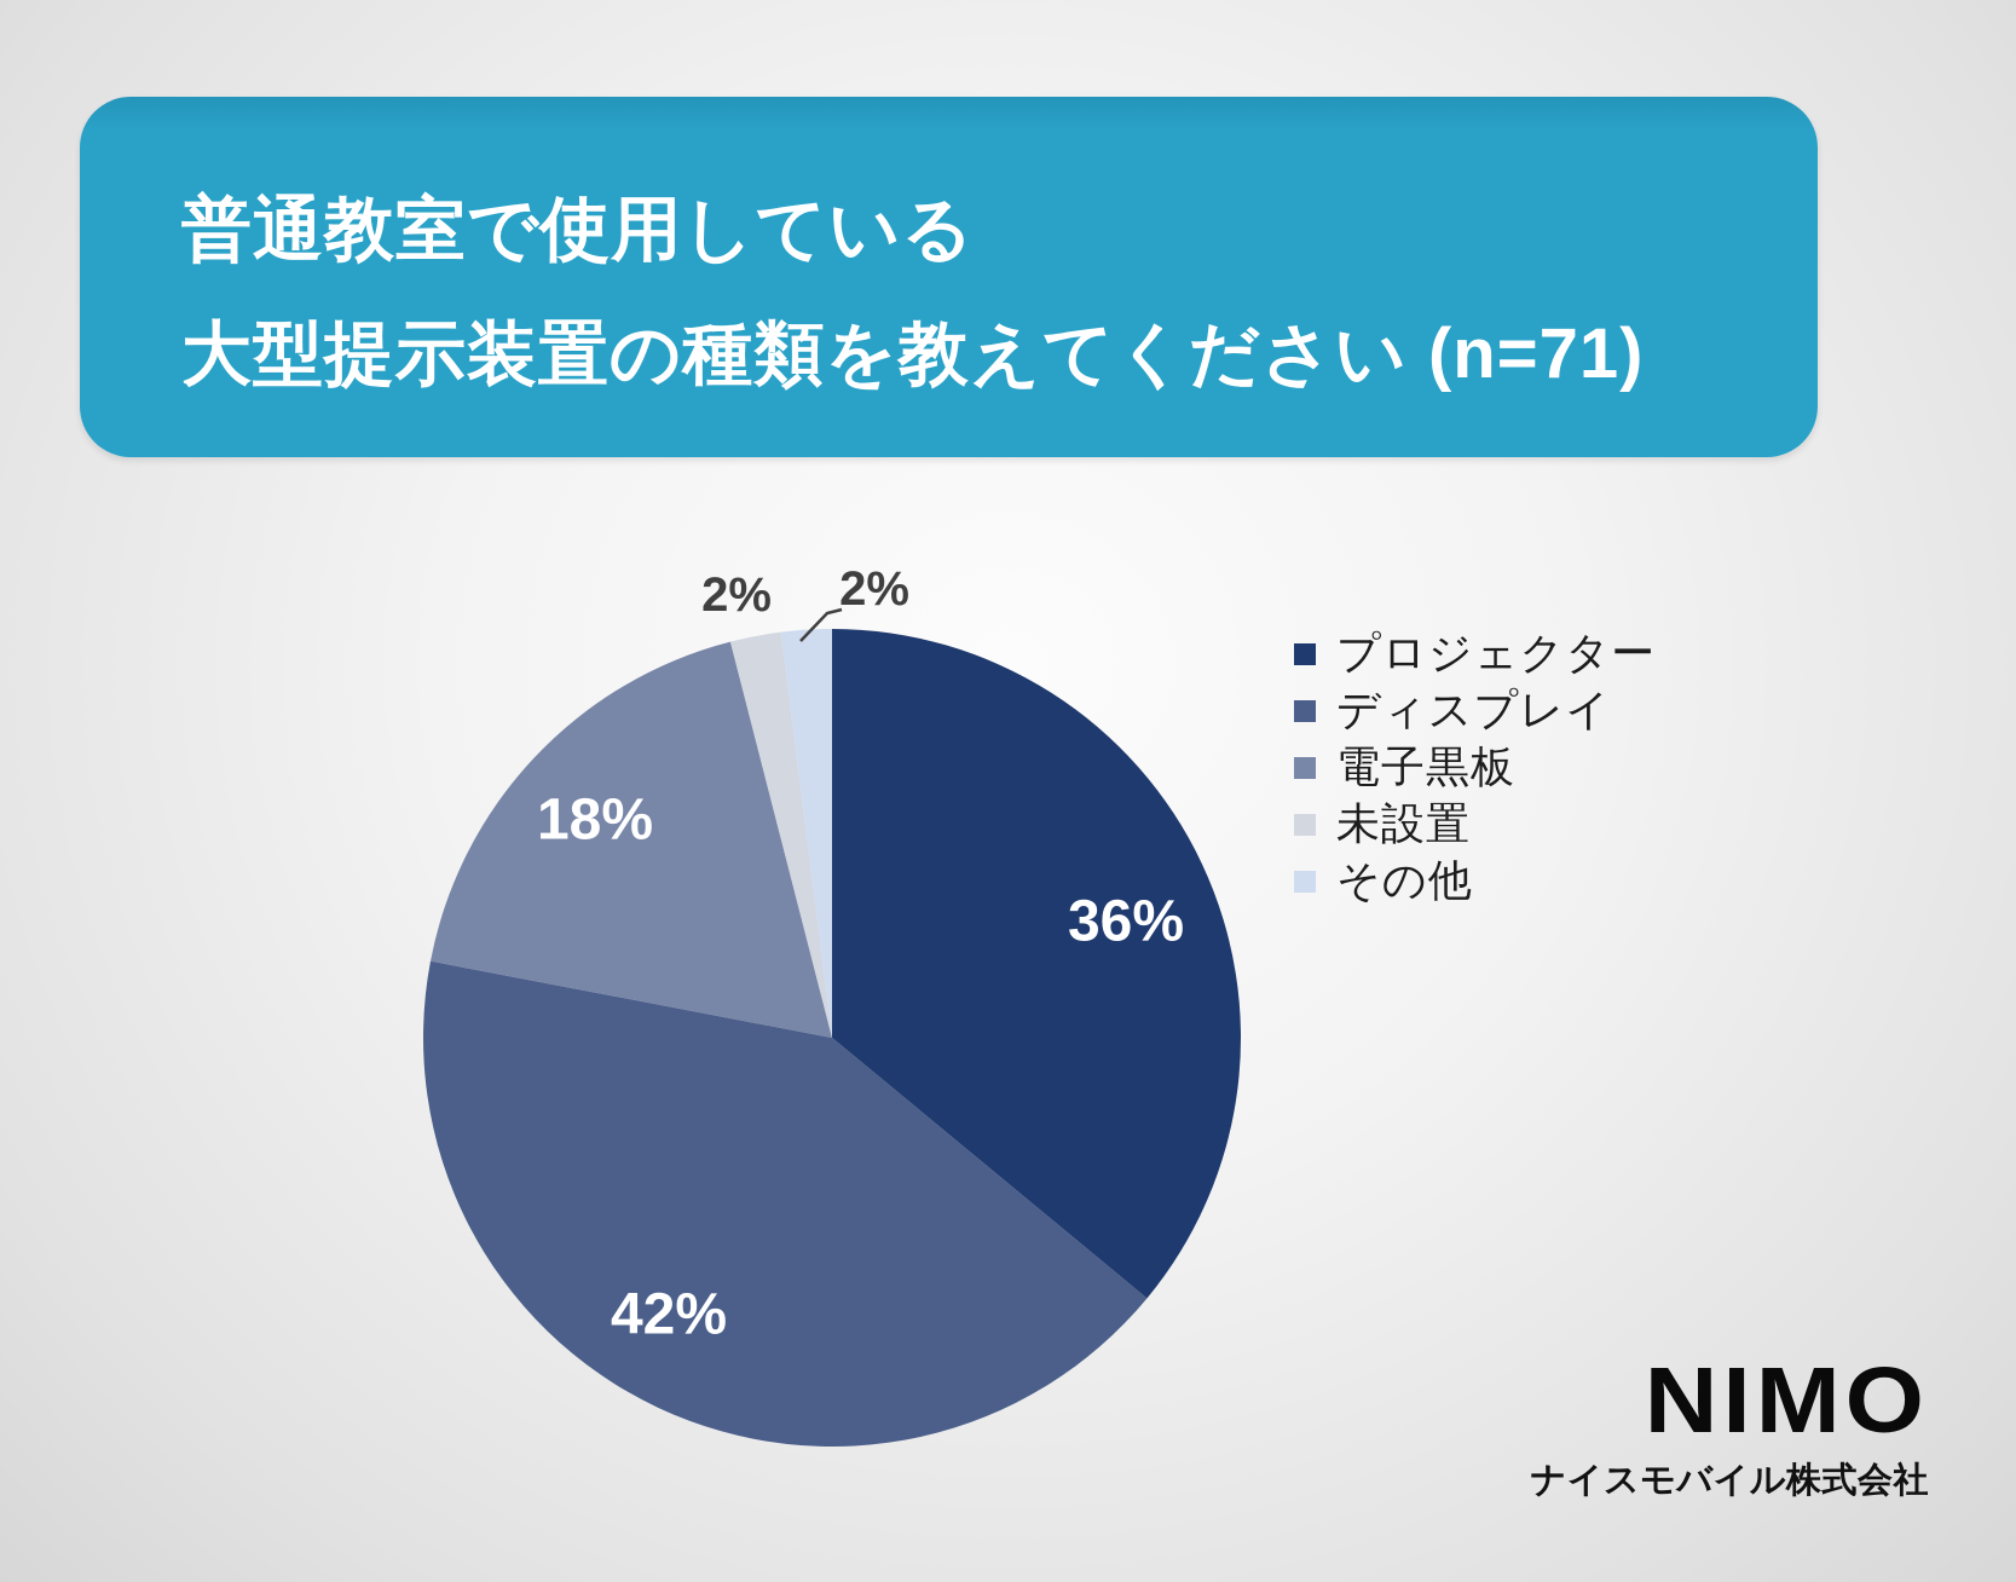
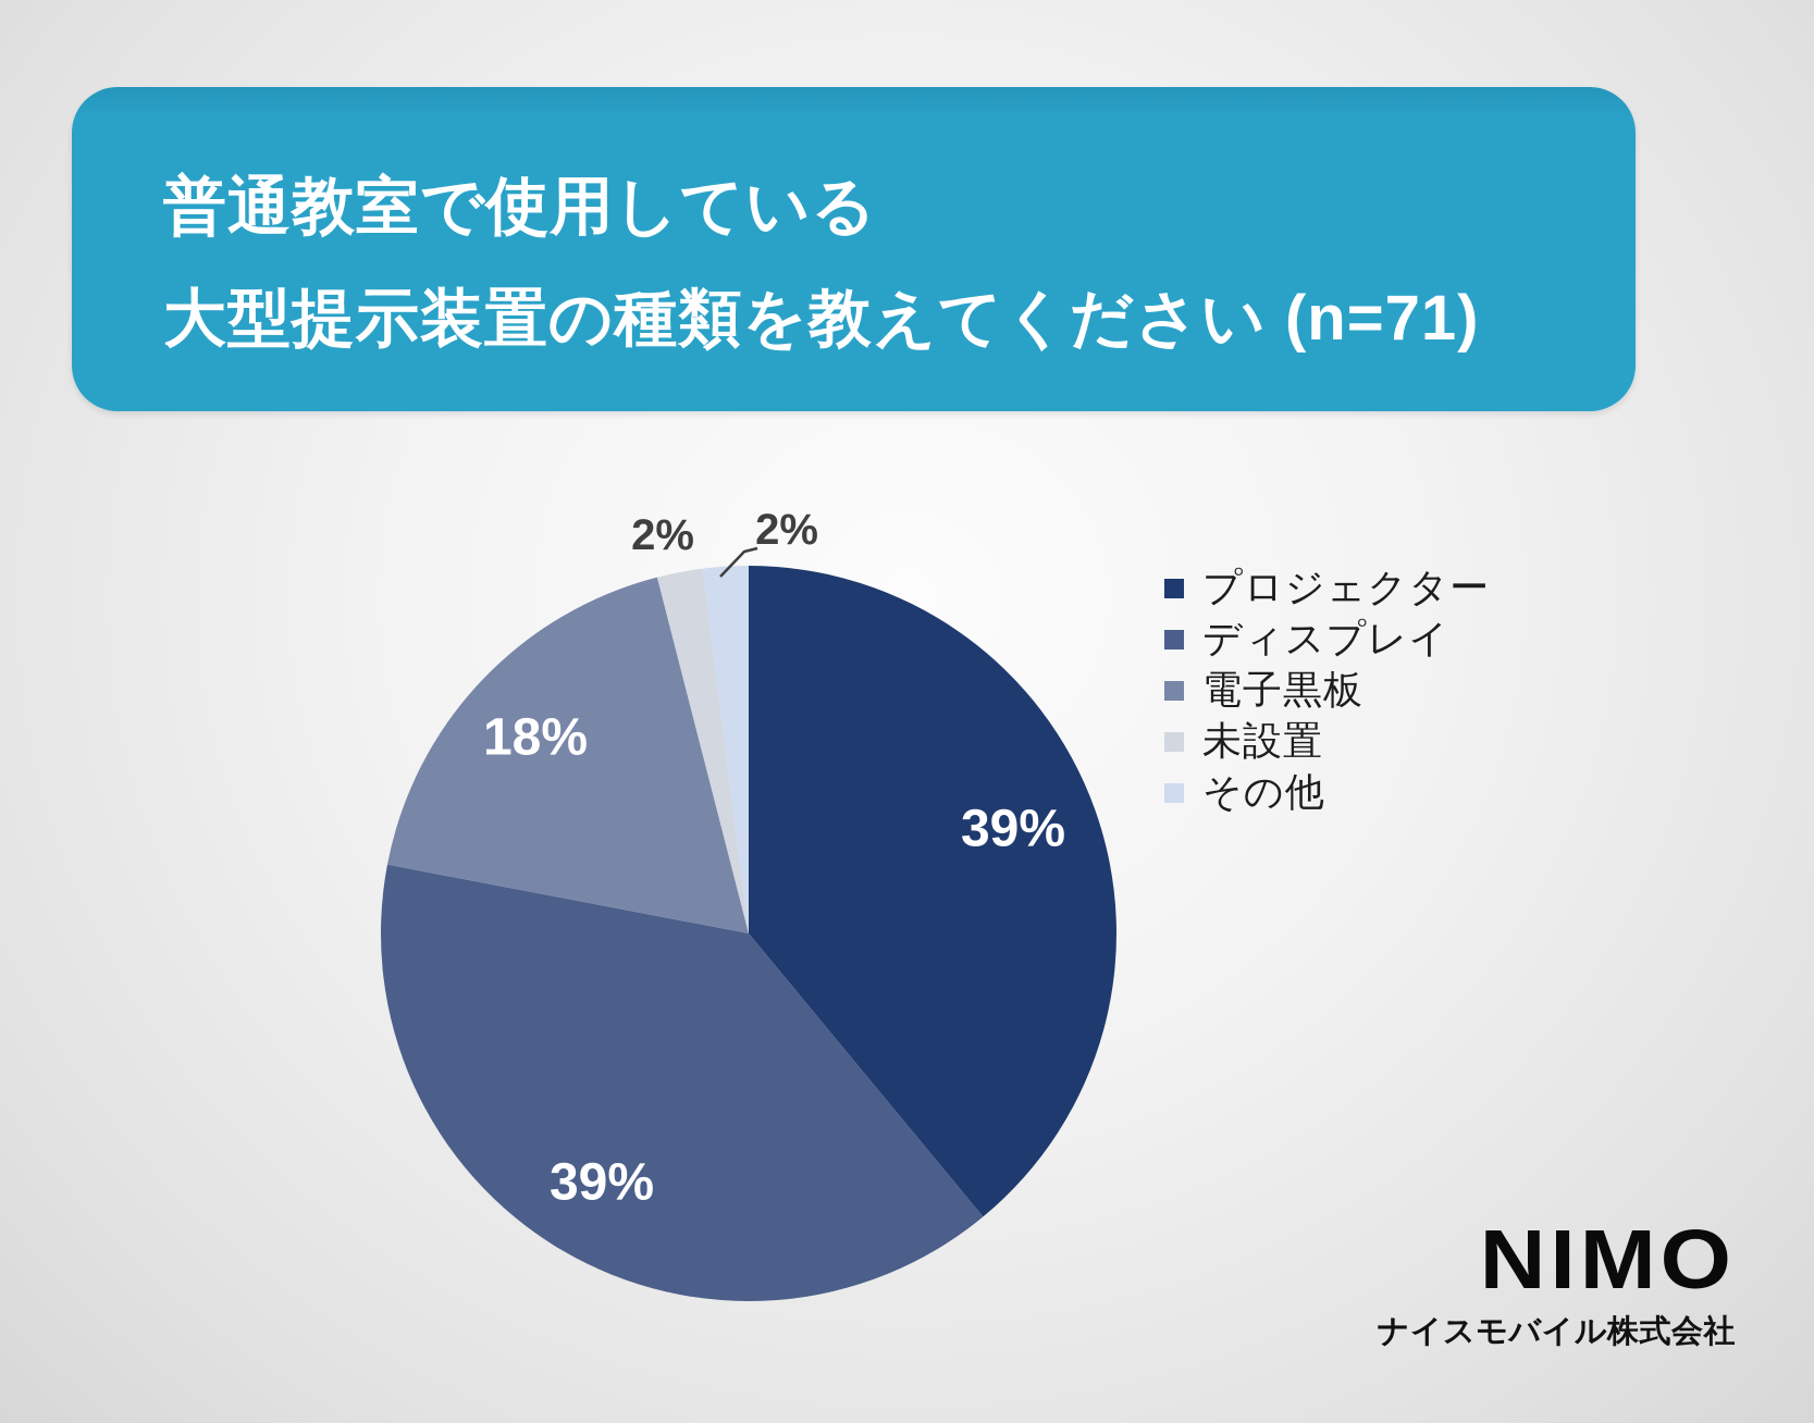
プロジェクター: 36% -> 39%
ディスプレイ: 42% -> 39%
